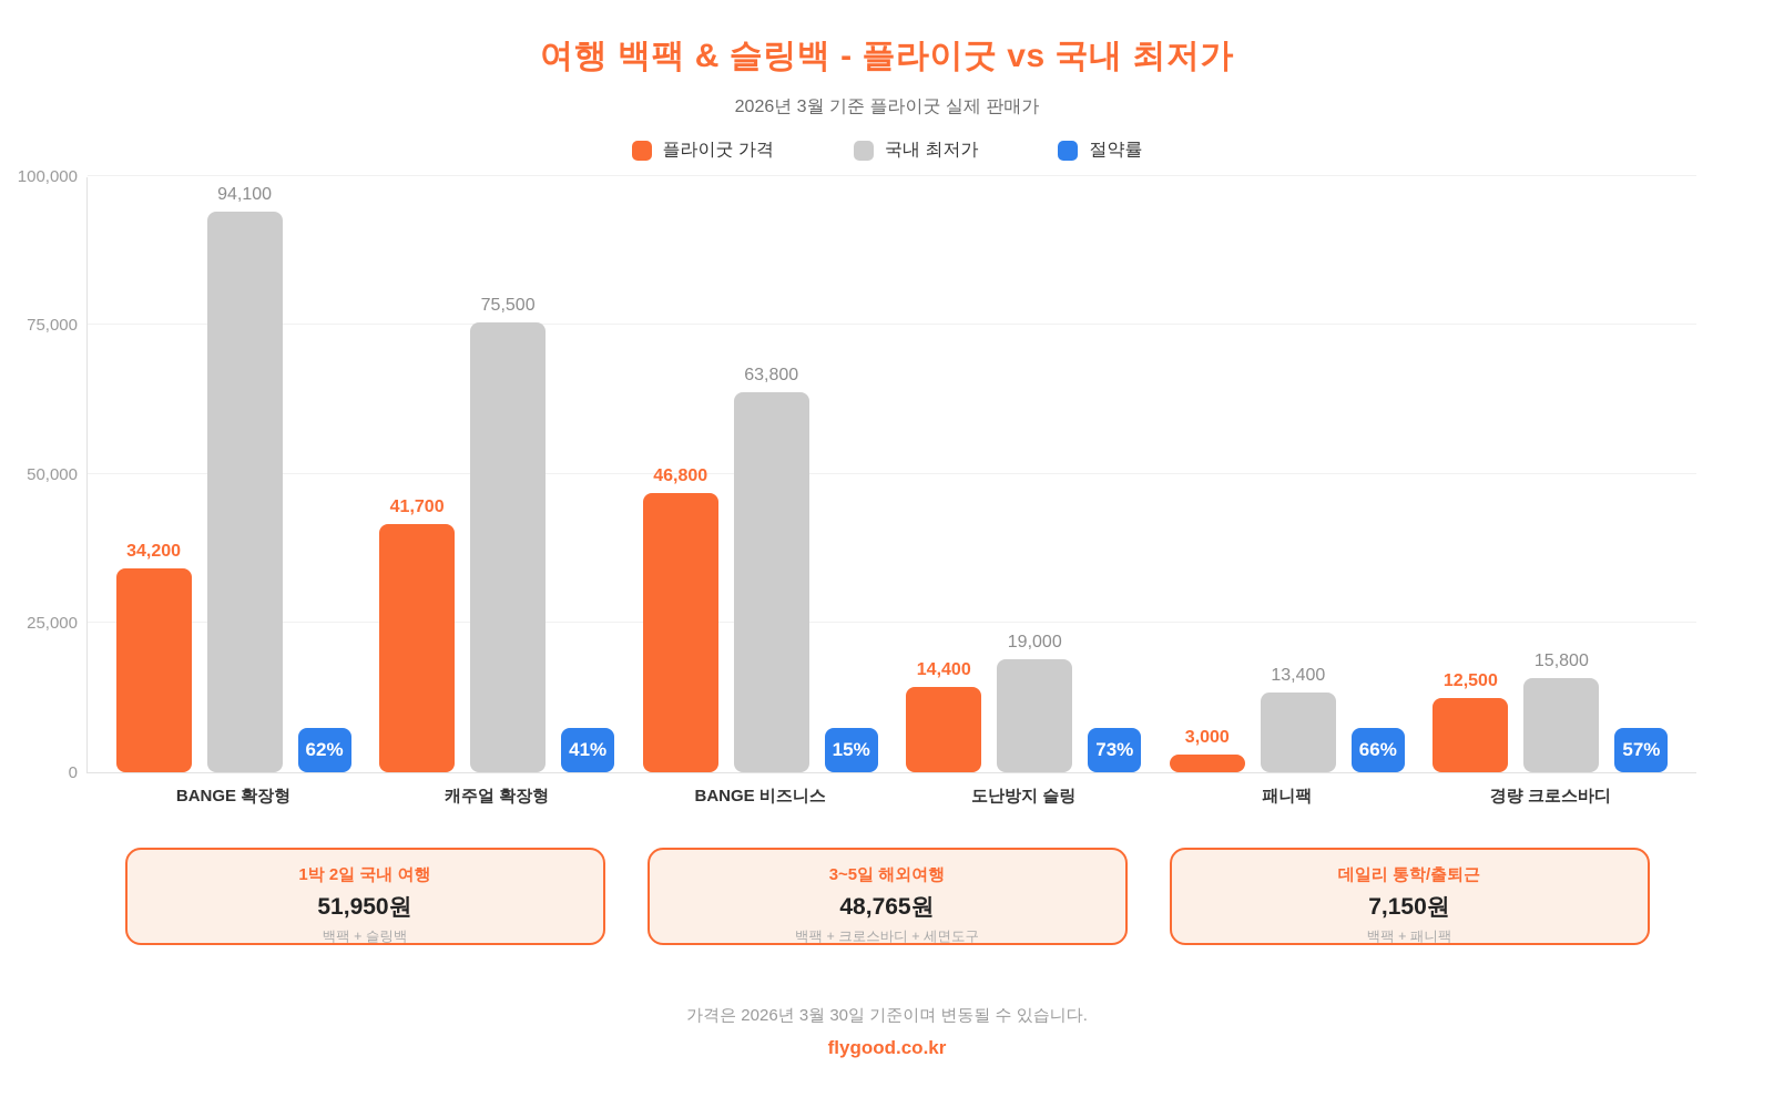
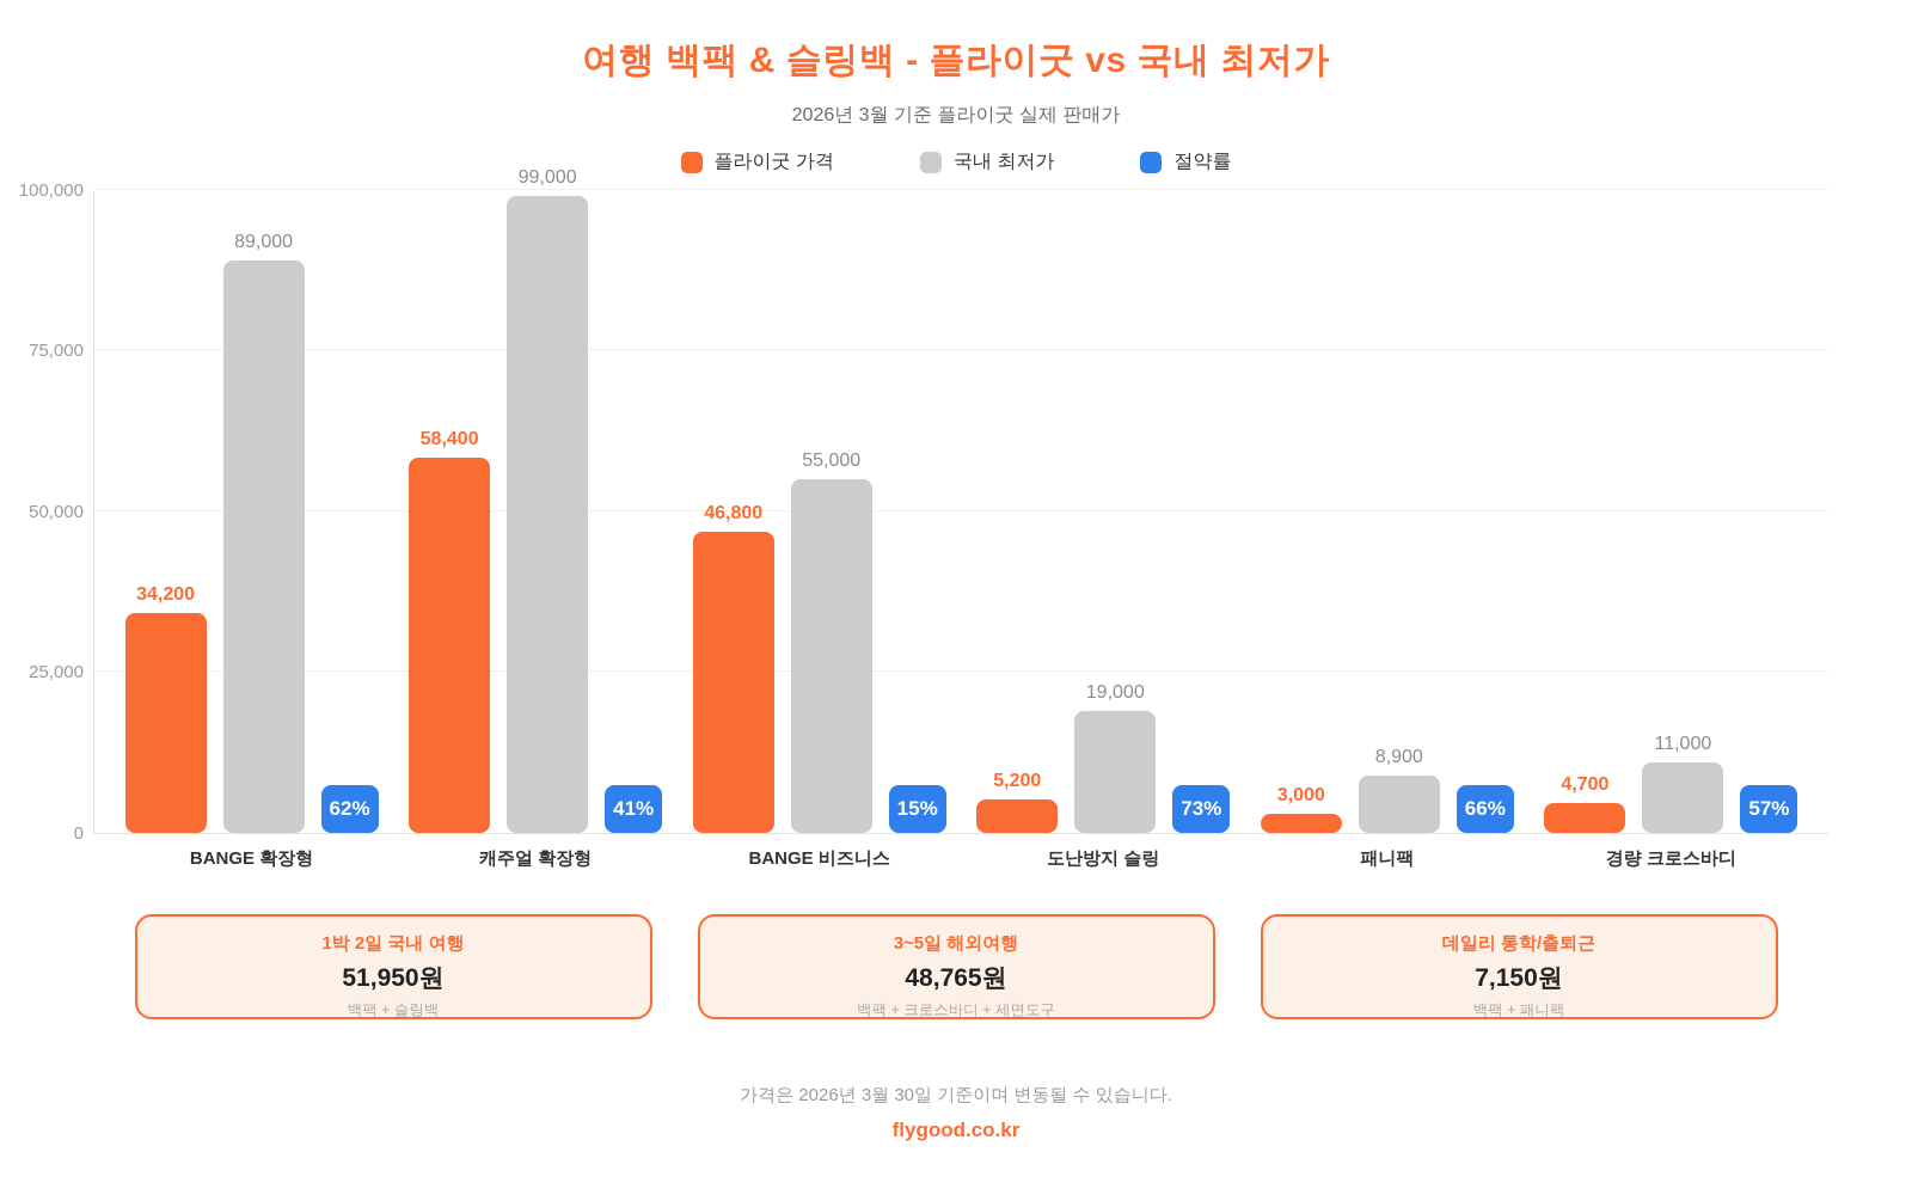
국내 최저가/BANGE 확장형: 94,100 -> 89,000
플라이굿 가격/캐주얼 확장형: 41,700 -> 58,400
국내 최저가/캐주얼 확장형: 75,500 -> 99,000
국내 최저가/BANGE 비즈니스: 63,800 -> 55,000
플라이굿 가격/도난방지 슬링: 14,400 -> 5,200
국내 최저가/패니팩: 13,400 -> 8,900
플라이굿 가격/경량 크로스바디: 12,500 -> 4,700
국내 최저가/경량 크로스바디: 15,800 -> 11,000
